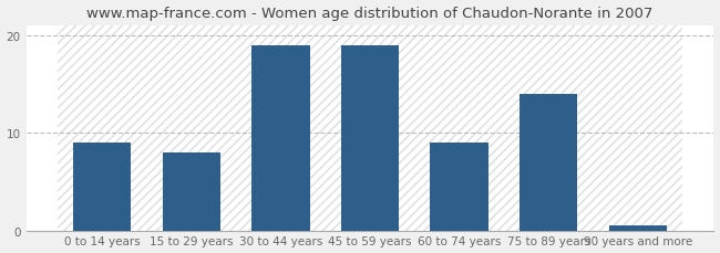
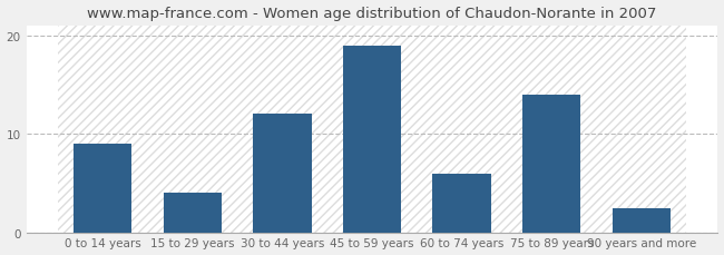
15 to 29 years: 8.0 -> 4.0
30 to 44 years: 19.0 -> 12.0
60 to 74 years: 9.0 -> 6.0
90 years and more: 0.5 -> 2.4
